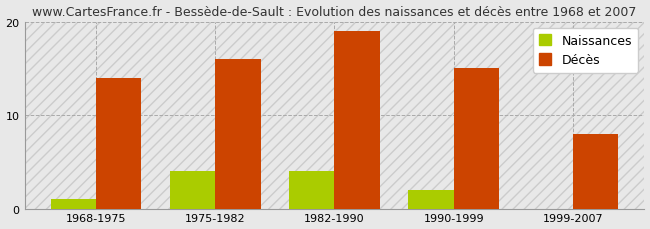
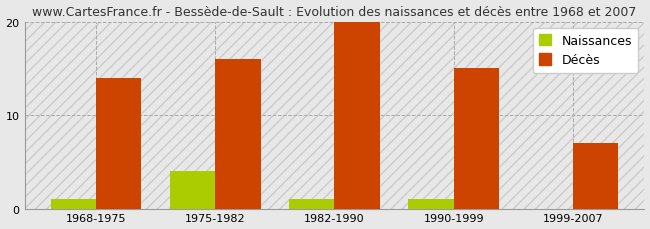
Naissances/1982-1990: 4 -> 1
Décès/1982-1990: 19 -> 20
Naissances/1990-1999: 2 -> 1
Décès/1999-2007: 8 -> 7
